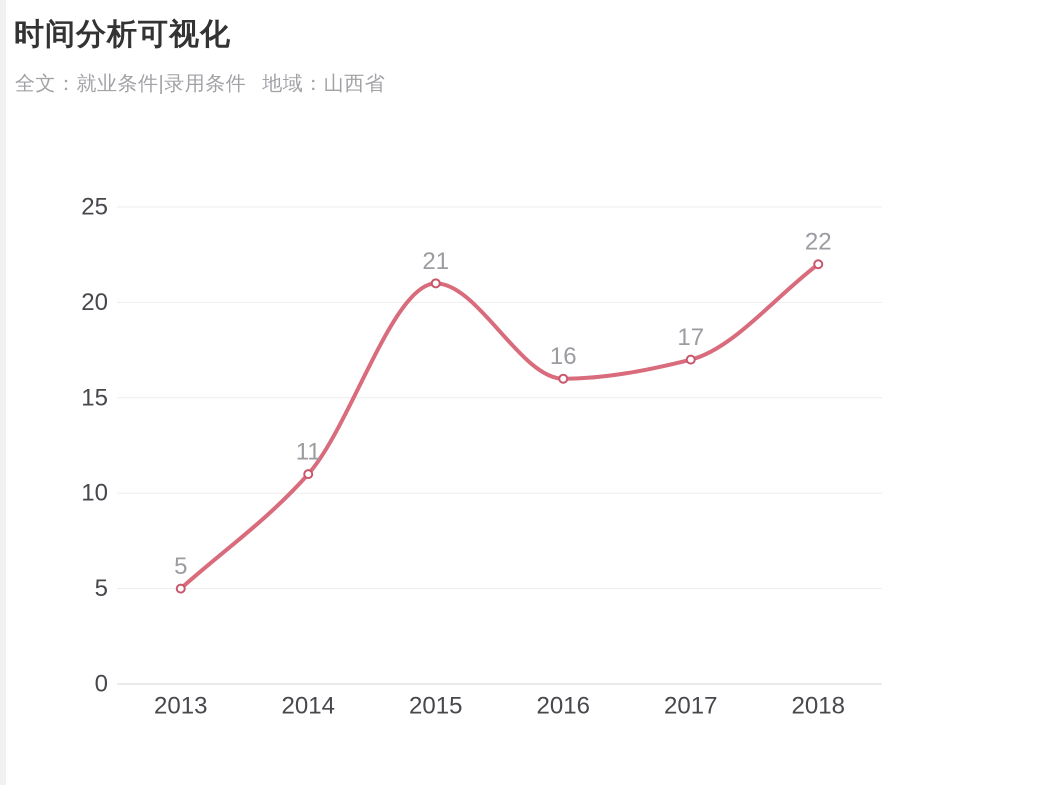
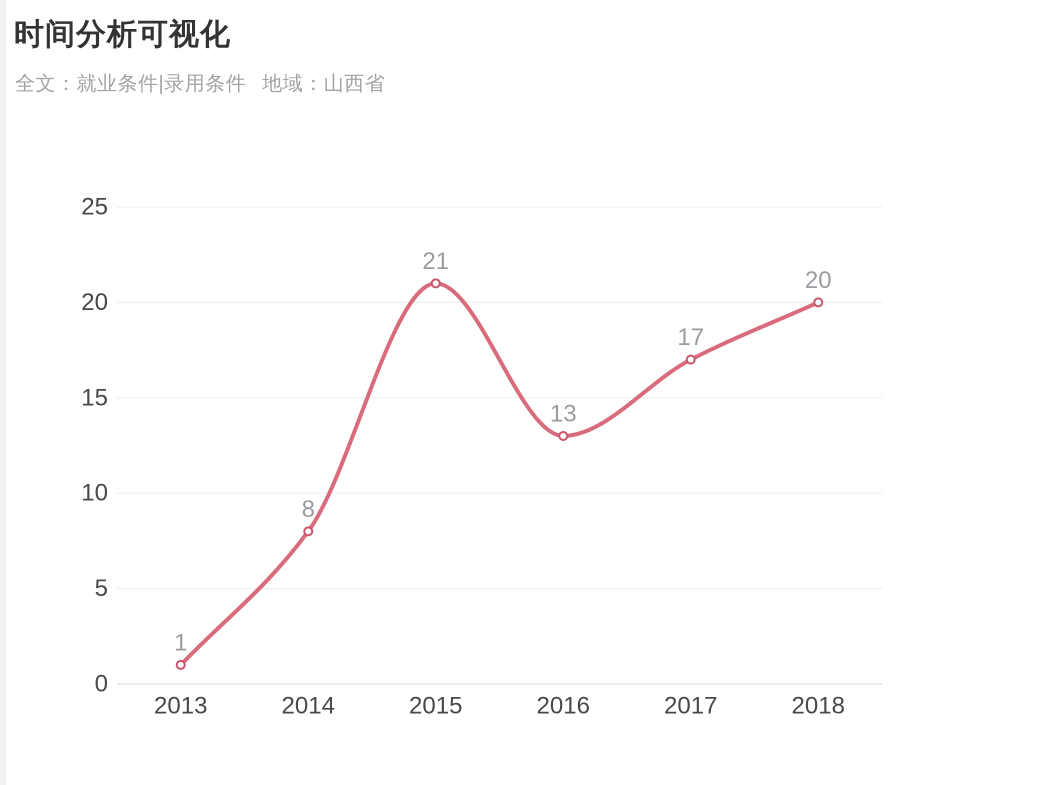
2013: 5 -> 1
2014: 11 -> 8
2016: 16 -> 13
2018: 22 -> 20
